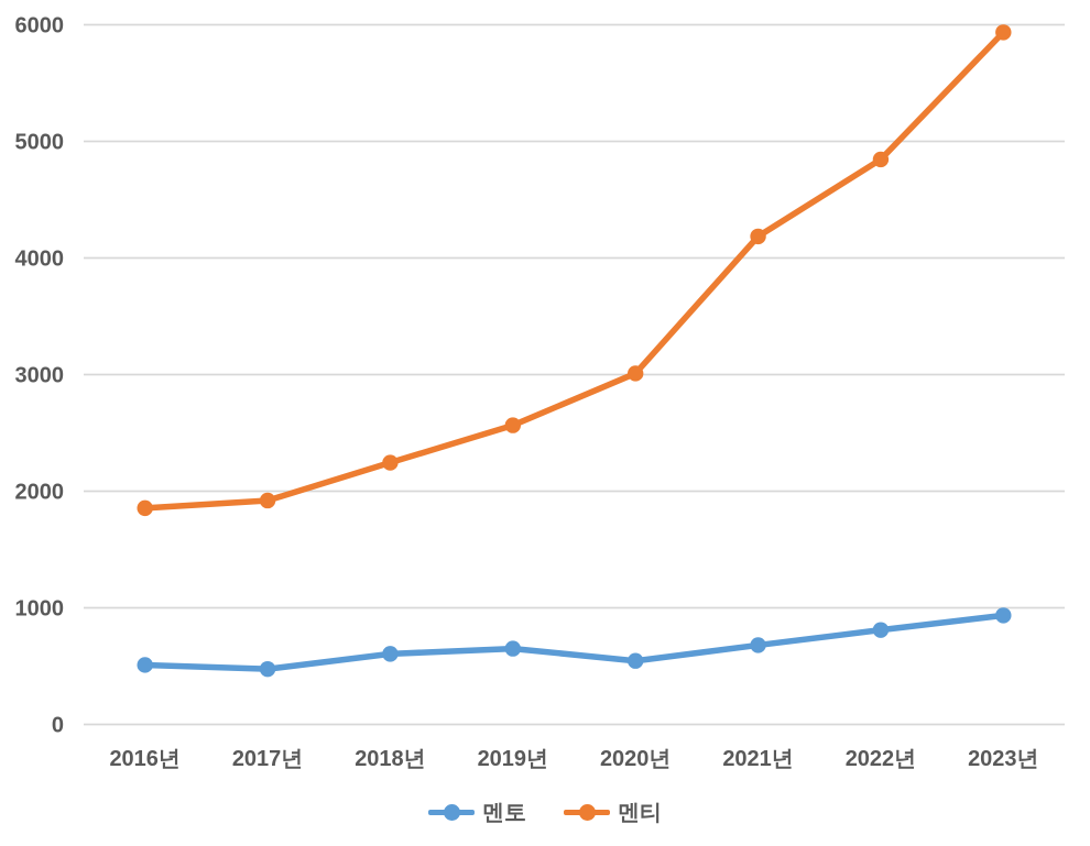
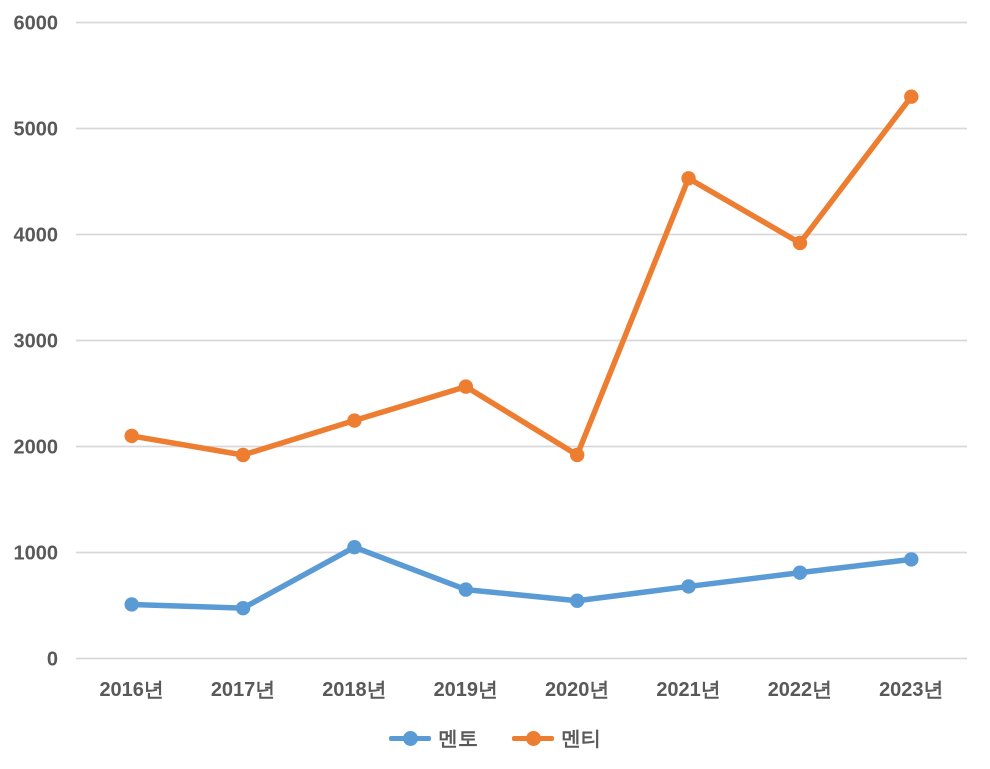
멘티/2016년: 1860 -> 2100
멘토/2018년: 600 -> 1050
멘티/2020년: 3010 -> 1920
멘티/2021년: 4180 -> 4530
멘티/2022년: 4840 -> 3920
멘티/2023년: 5940 -> 5300
